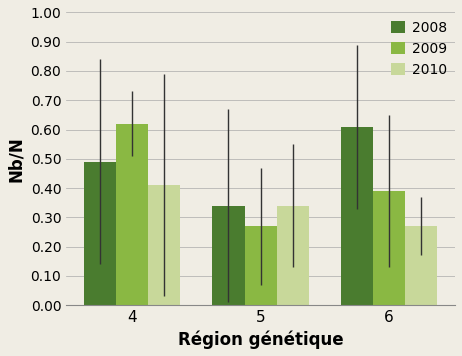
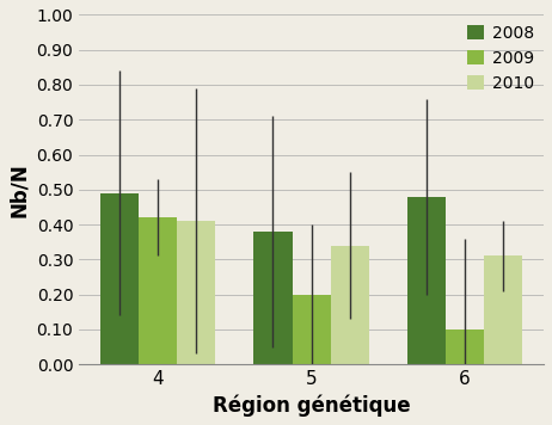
2009/4: 0.62 -> 0.42
2008/5: 0.34 -> 0.38
2009/5: 0.27 -> 0.20
2008/6: 0.61 -> 0.48
2009/6: 0.39 -> 0.10
2010/6: 0.27 -> 0.31
